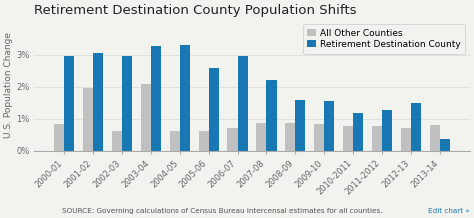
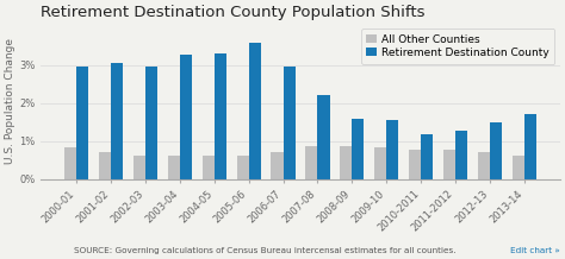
All Other Counties/2001-02: 1.95% -> 0.72%
All Other Counties/2003-04: 2.10% -> 0.62%
Retirement Destination County/2005-06: 2.60% -> 3.60%
All Other Counties/2013-14: 0.80% -> 0.62%
Retirement Destination County/2013-14: 0.35% -> 1.72%
